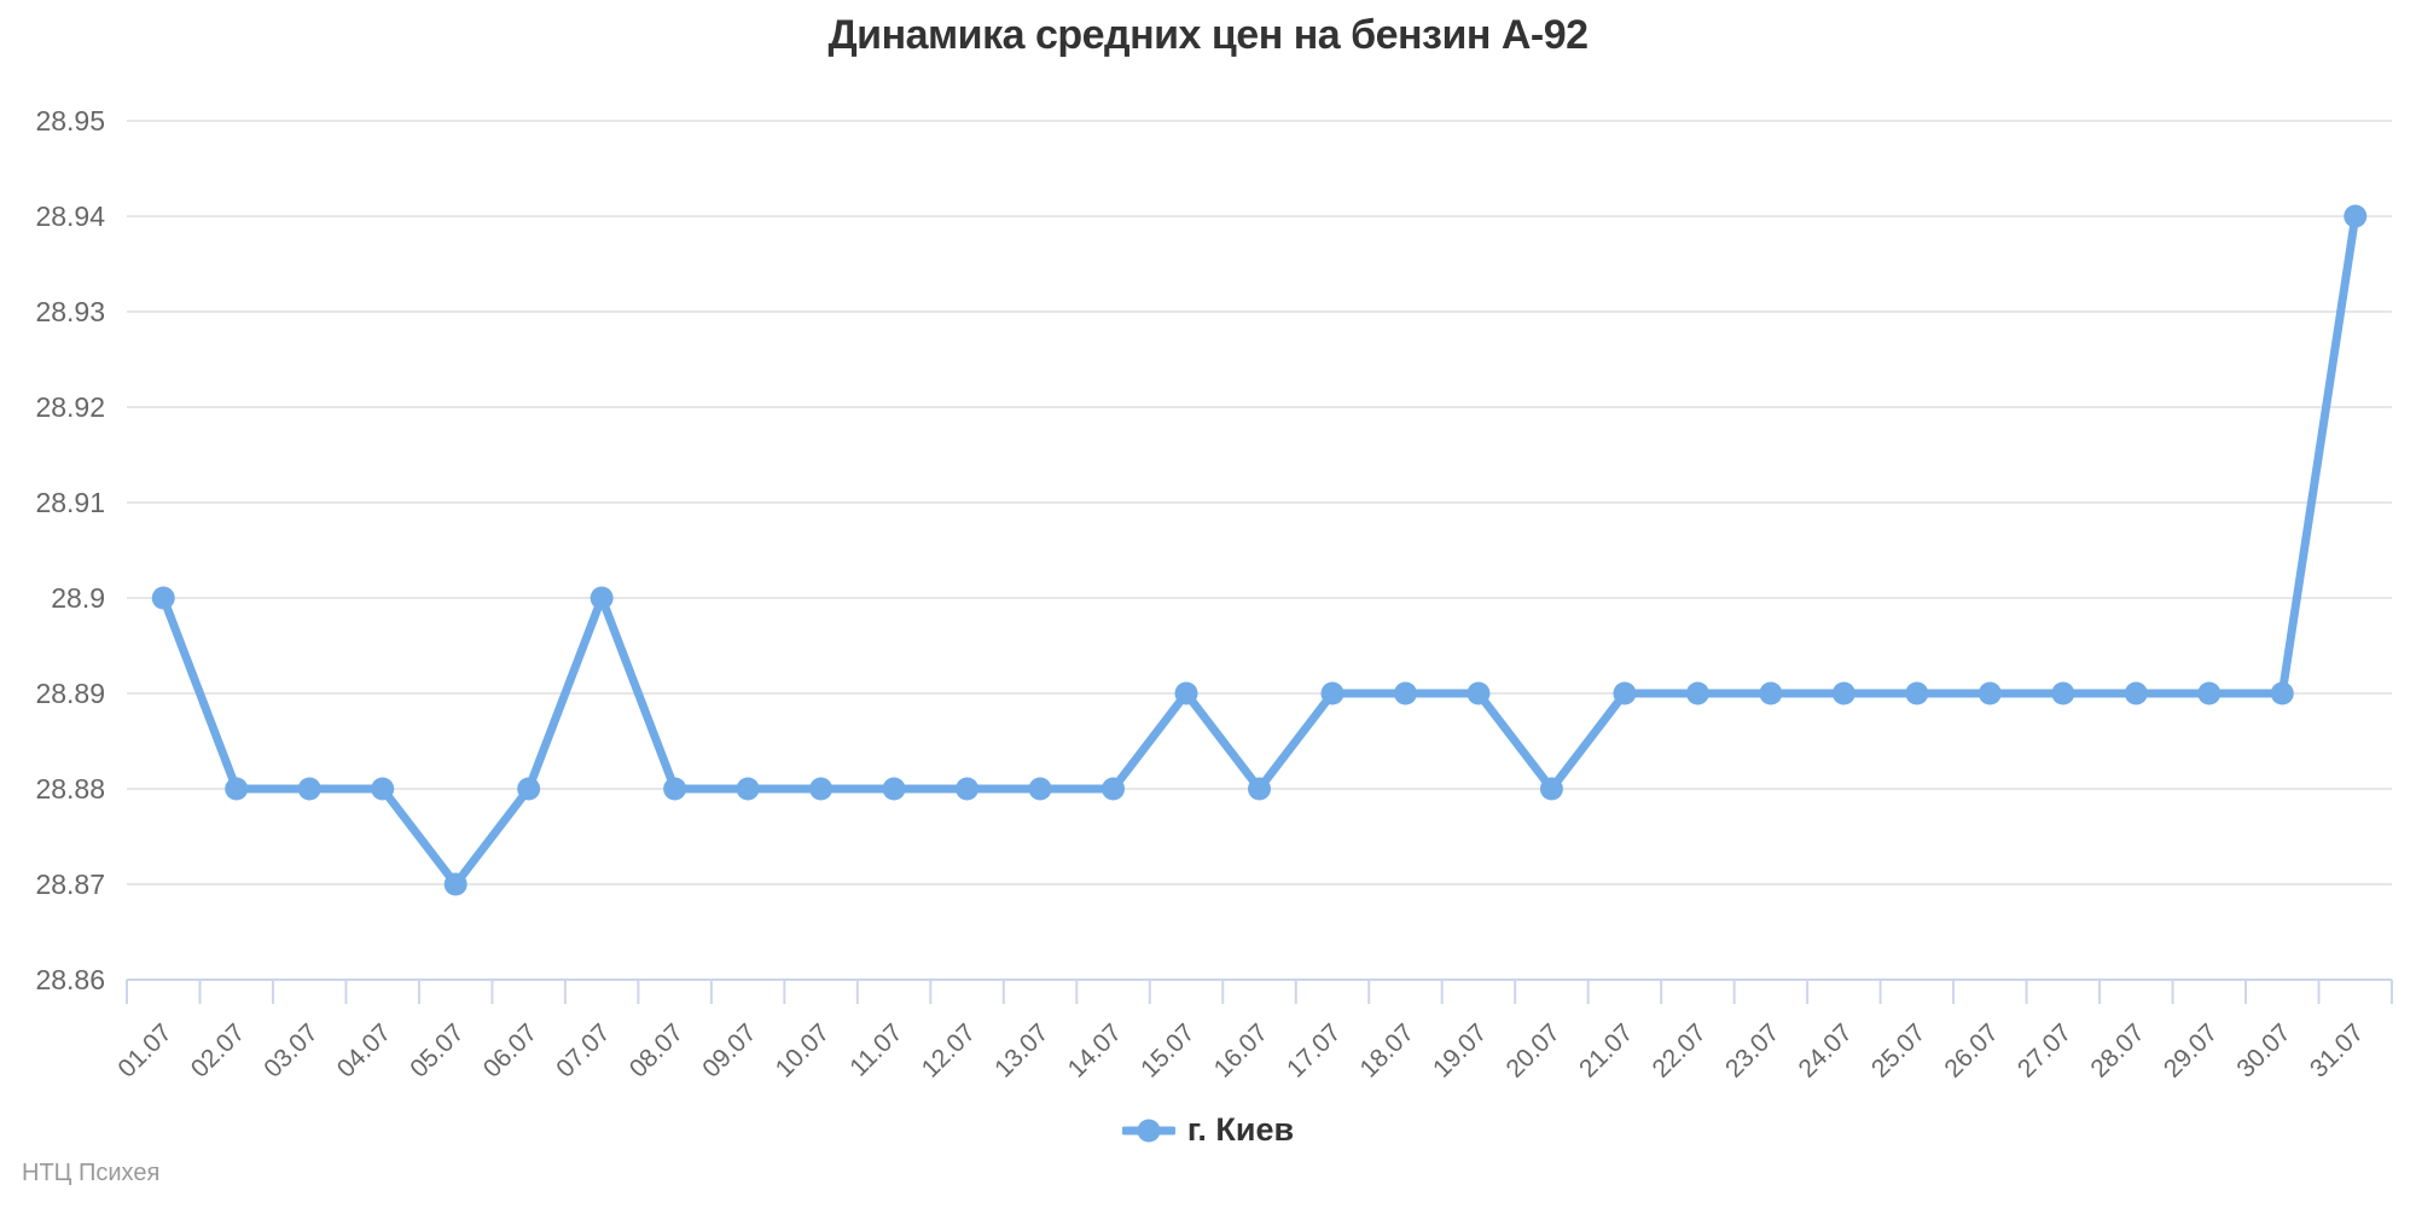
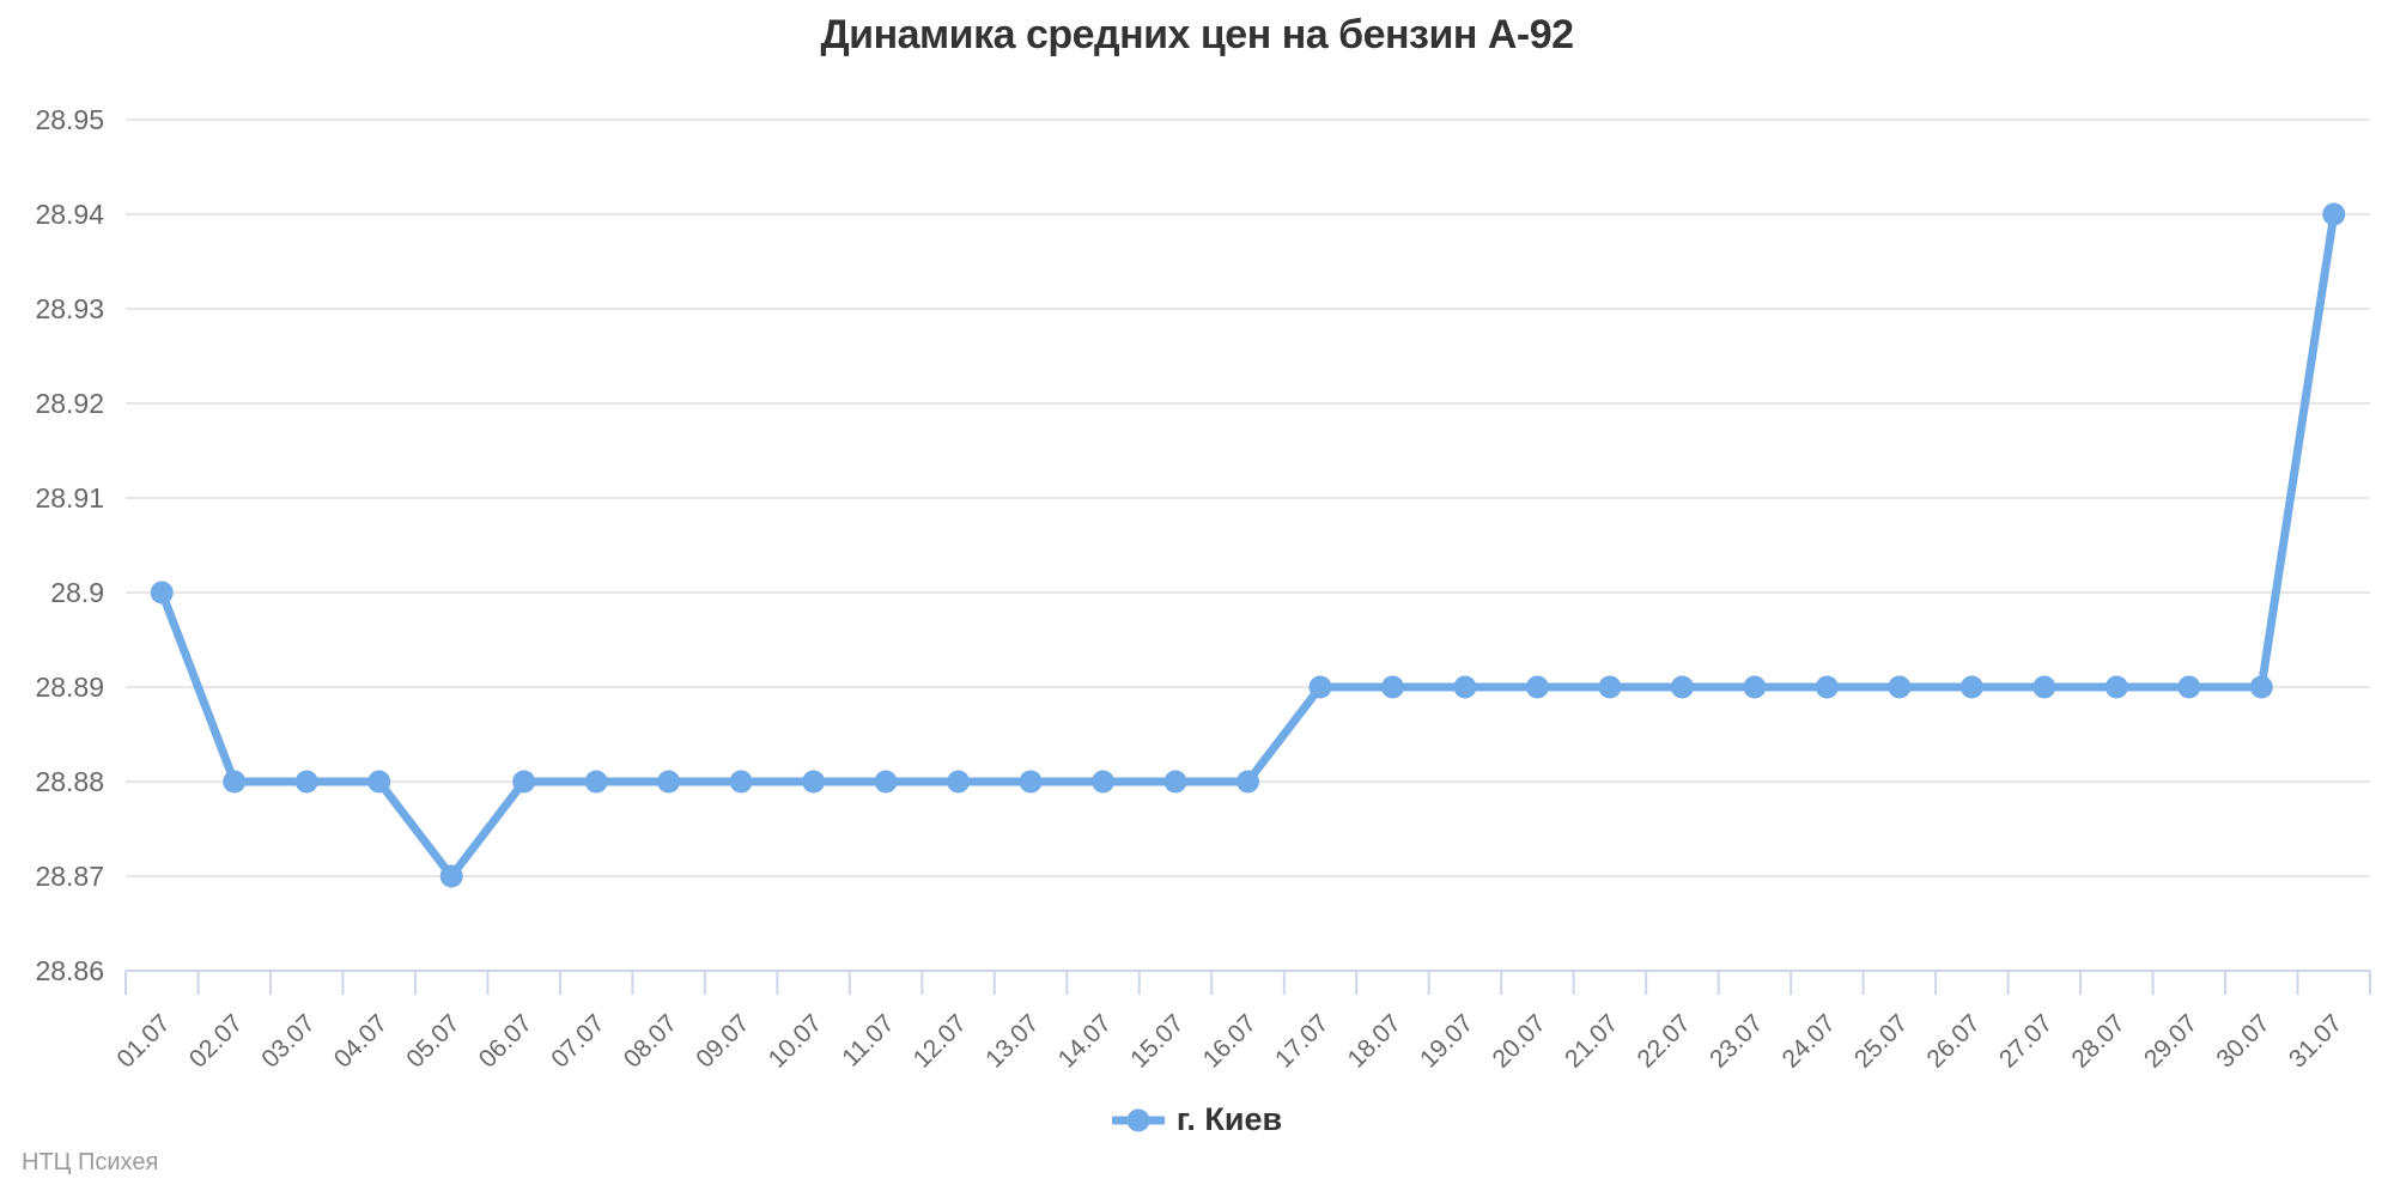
07.07: 28.90 -> 28.88
15.07: 28.89 -> 28.88
20.07: 28.88 -> 28.89
